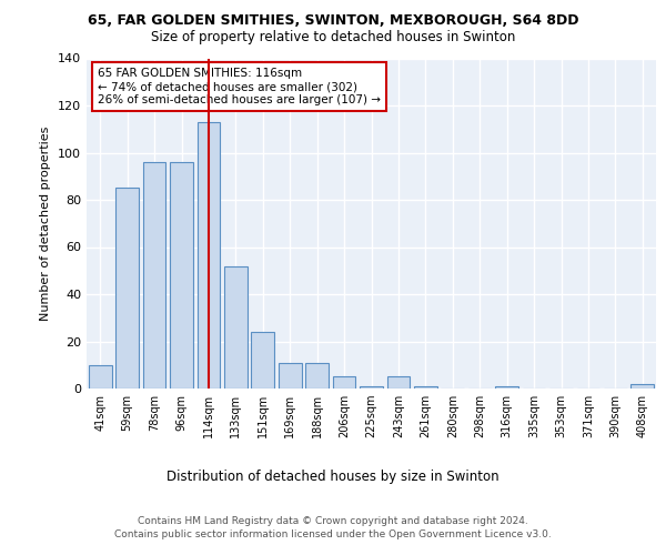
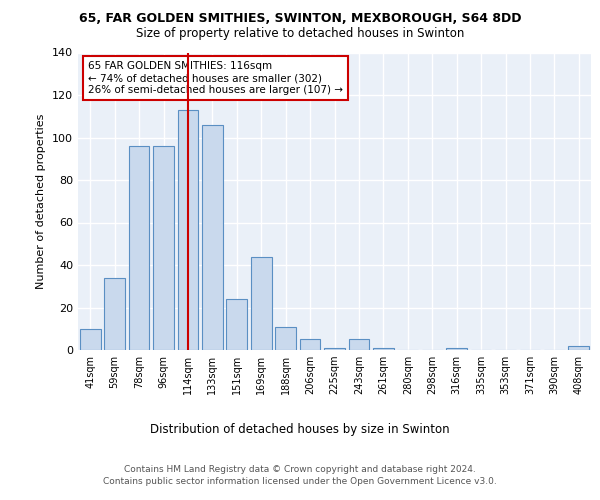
59sqm: 85 -> 34
133sqm: 52 -> 106
169sqm: 11 -> 44
